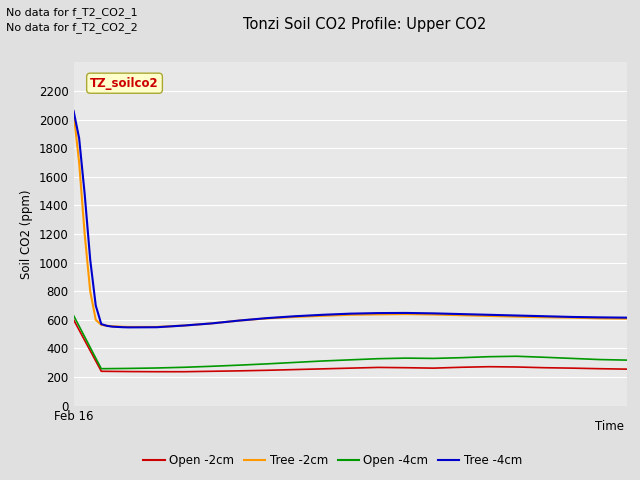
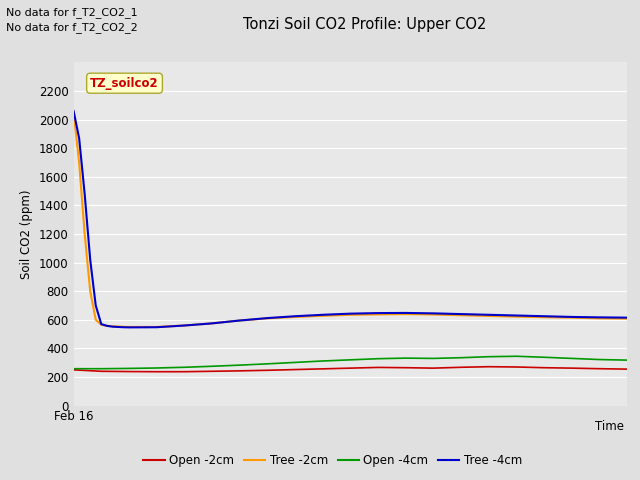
Open -2cm/Feb 16: 600 -> 250
Open -4cm/Feb 16: 630 -> 260
